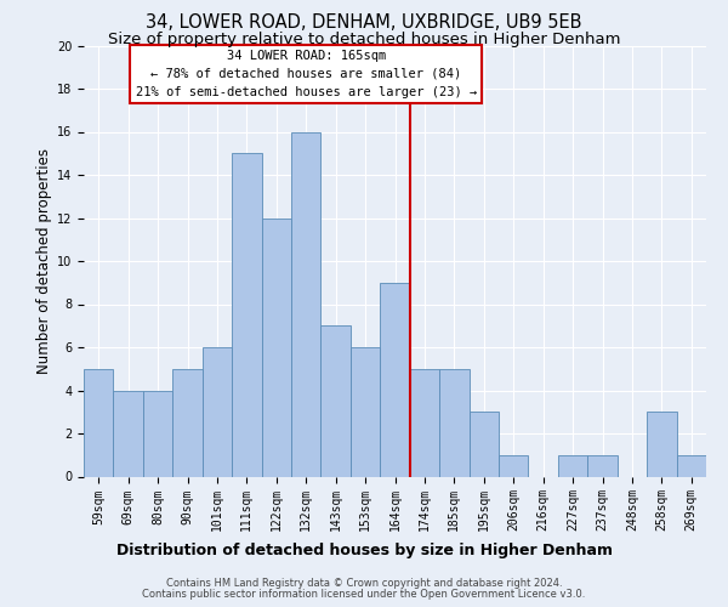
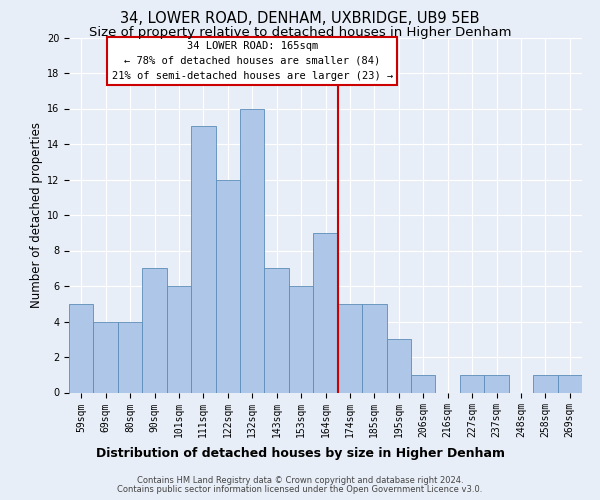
90sqm: 5 -> 7
258sqm: 3 -> 1
